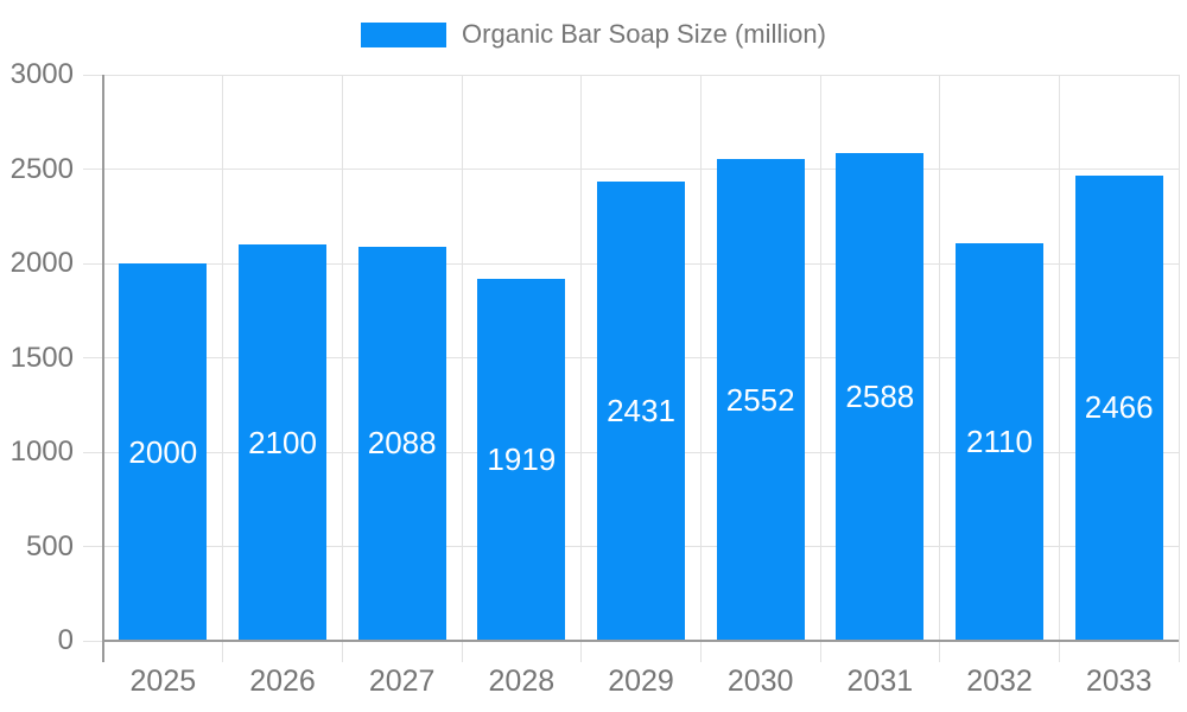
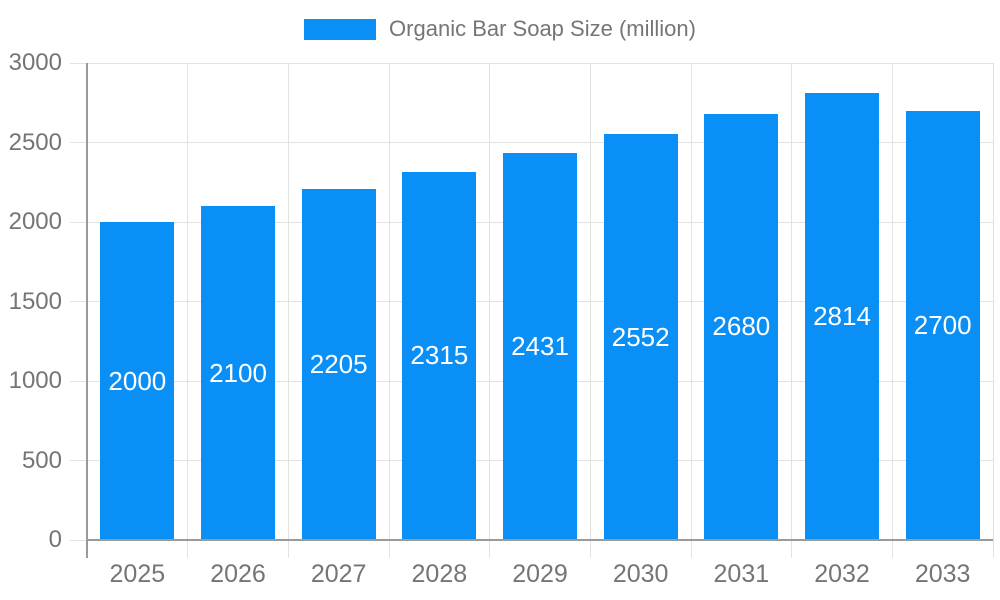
2027: 2088 -> 2205
2028: 1919 -> 2315
2031: 2588 -> 2680
2032: 2110 -> 2814
2033: 2466 -> 2700
